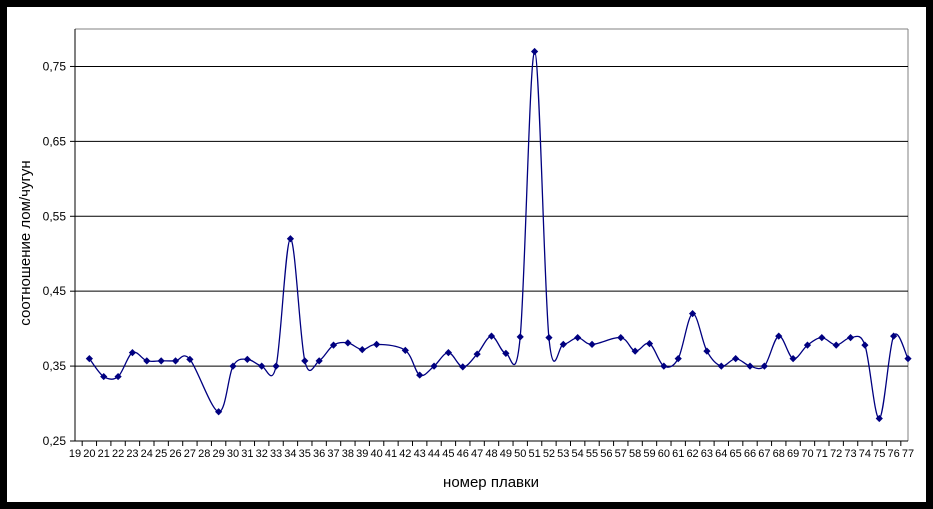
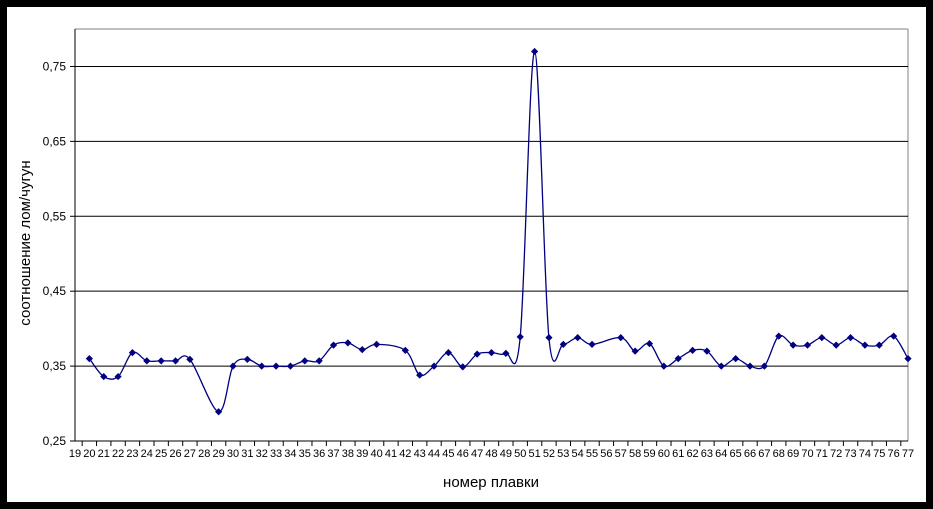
34: 0,52 -> 0,35
48: 0,39 -> 0,37
62: 0,42 -> 0,37
69: 0,36 -> 0,38
75: 0,28 -> 0,38
